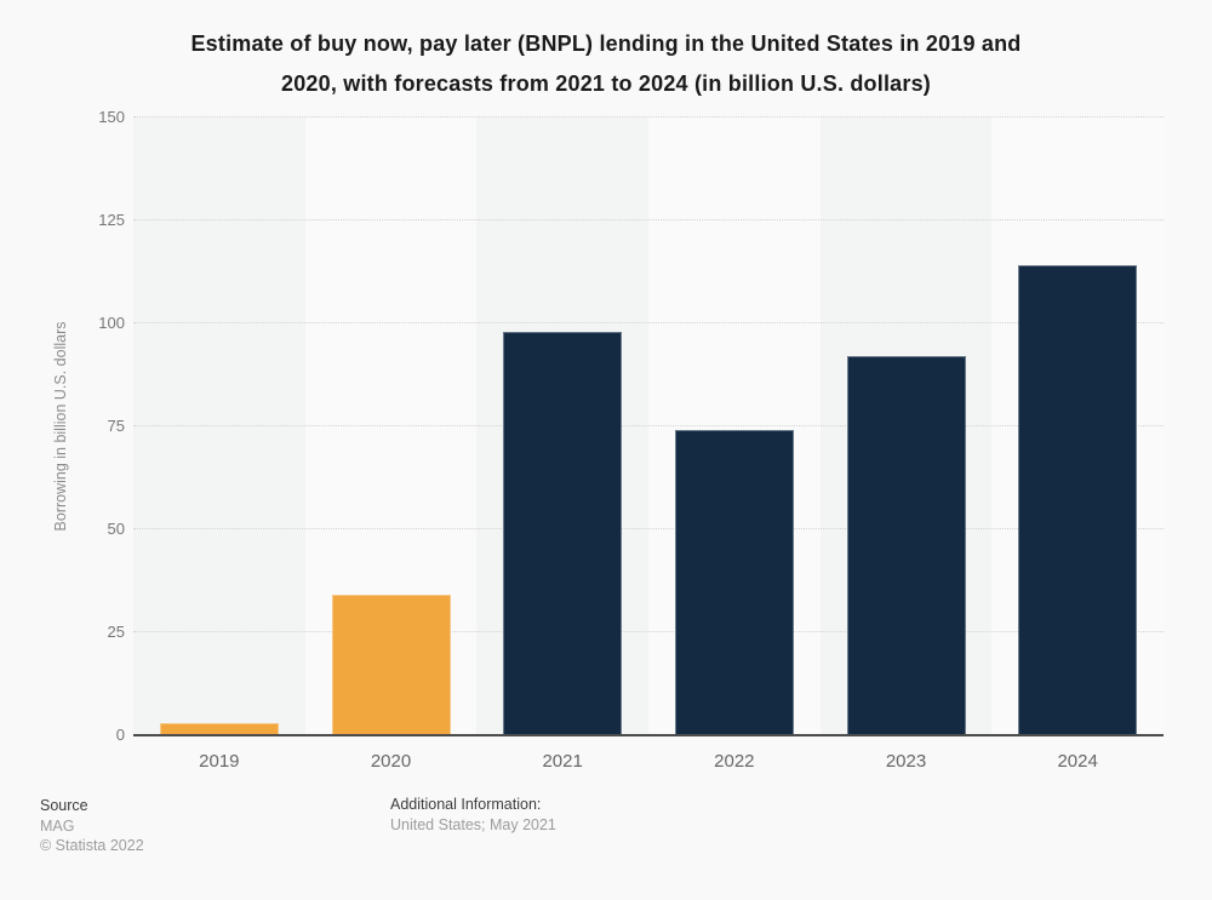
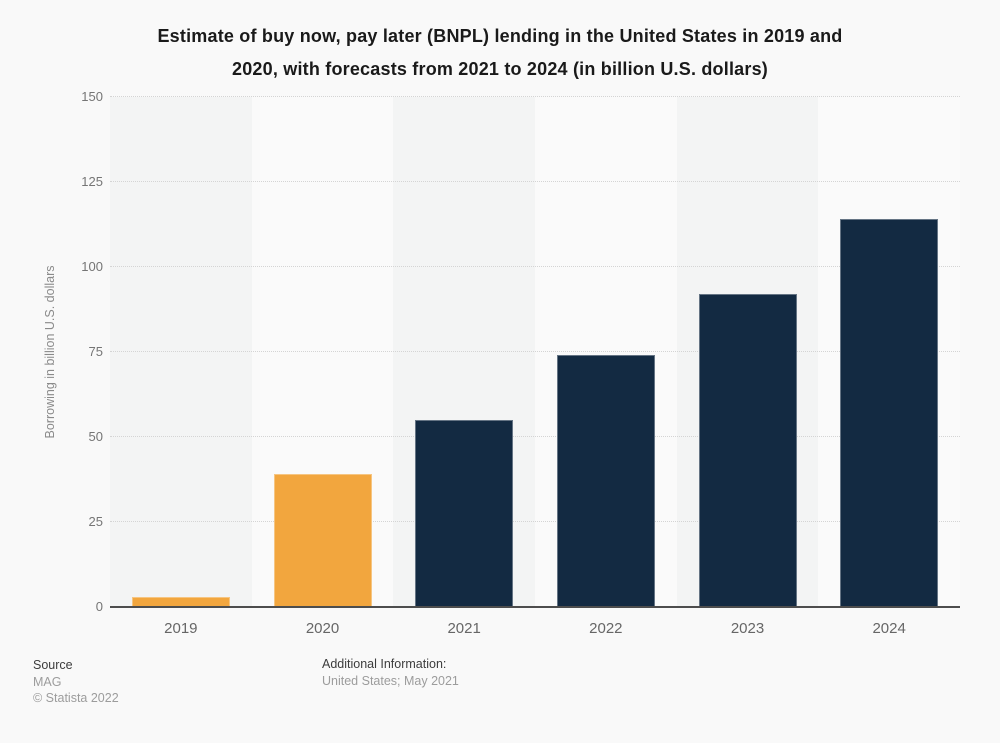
2020: 34 -> 39
2021: 98 -> 55
